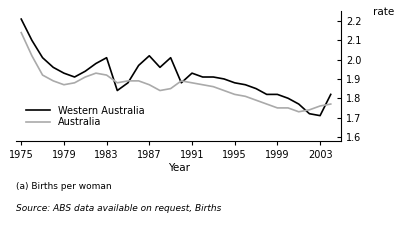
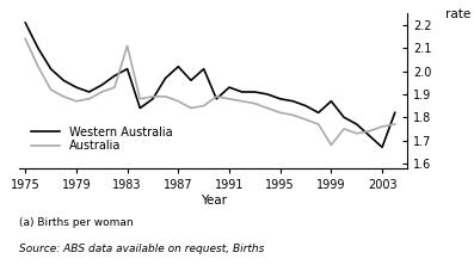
Australia/1983: 1.92 -> 2.11
Western Australia/1999: 1.82 -> 1.87
Australia/1999: 1.75 -> 1.68
Western Australia/2003: 1.71 -> 1.67
